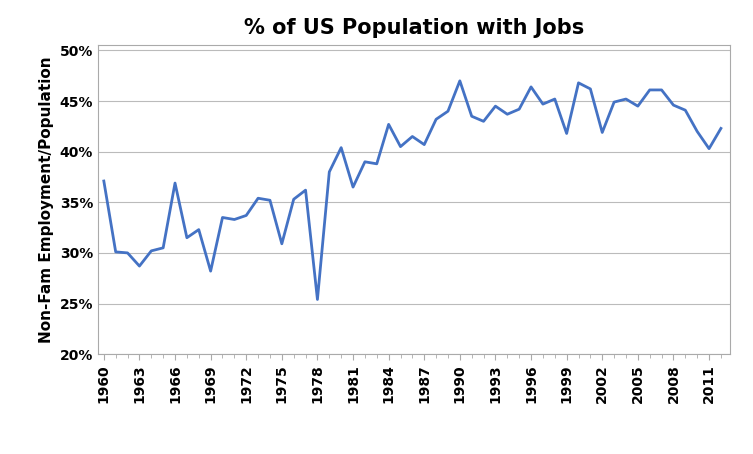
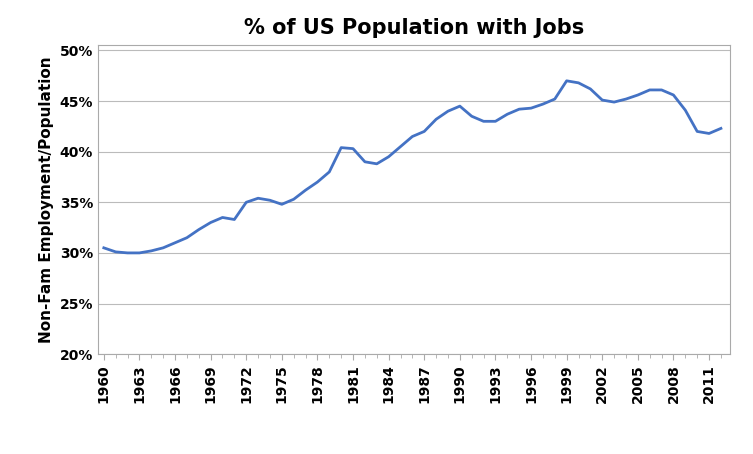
1960: 37.1% -> 30.5%
1963: 28.7% -> 30.0%
1966: 36.9% -> 31.0%
1969: 28.2% -> 33.0%
1972: 33.7% -> 35.0%
1975: 30.9% -> 34.8%
1978: 25.4% -> 37.0%
1981: 36.5% -> 40.3%
1984: 42.7% -> 39.5%
1987: 40.7% -> 42.0%
1990: 47.0% -> 44.5%
1993: 44.5% -> 43.0%
1996: 46.4% -> 44.3%
1999: 41.8% -> 47.0%
2002: 41.9% -> 45.1%
2005: 44.5% -> 45.6%
2008: 44.6% -> 45.6%
2011: 40.3% -> 41.8%
